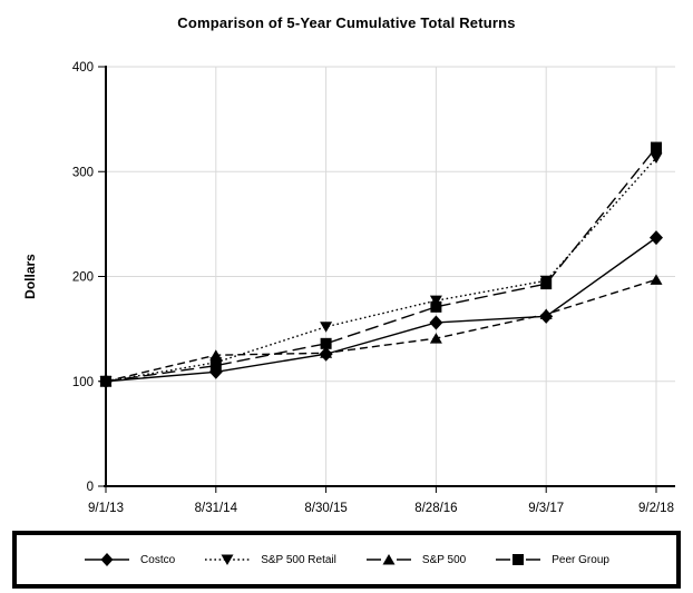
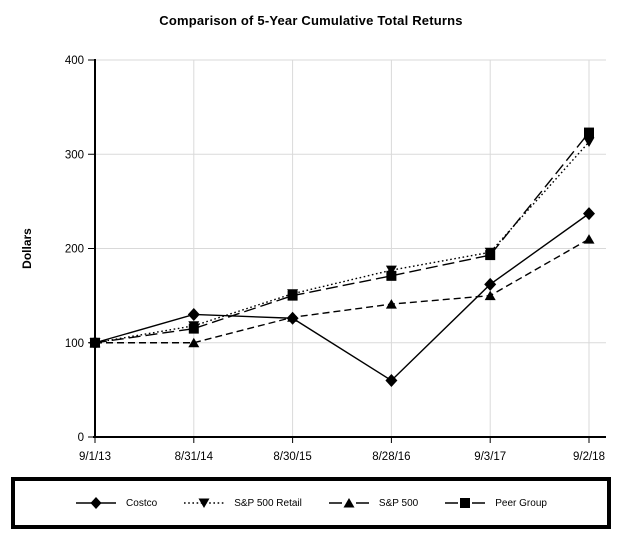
Costco/8/31/14: 110 -> 130
S&P 500/8/31/14: 120 -> 100
Peer Group/8/30/15: 140 -> 150
Costco/8/28/16: 160 -> 60
S&P 500/9/3/17: 160 -> 150
S&P 500/9/2/18: 200 -> 210
